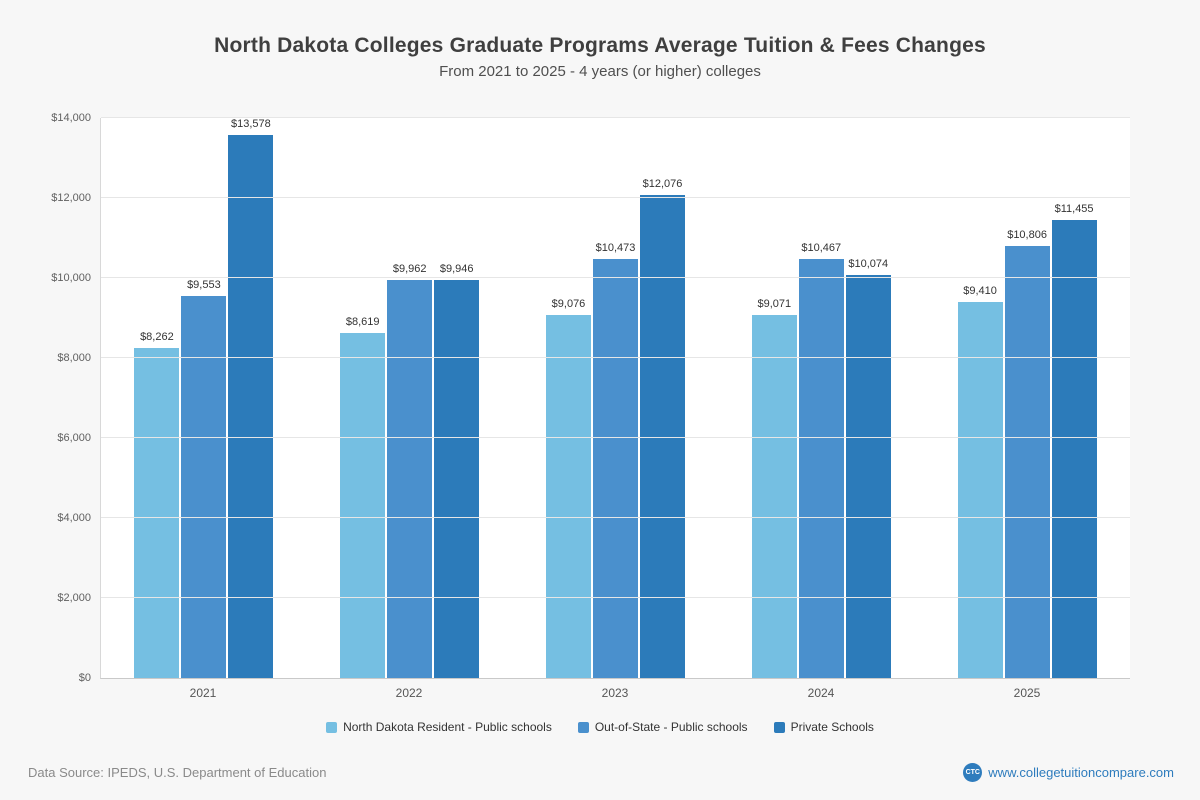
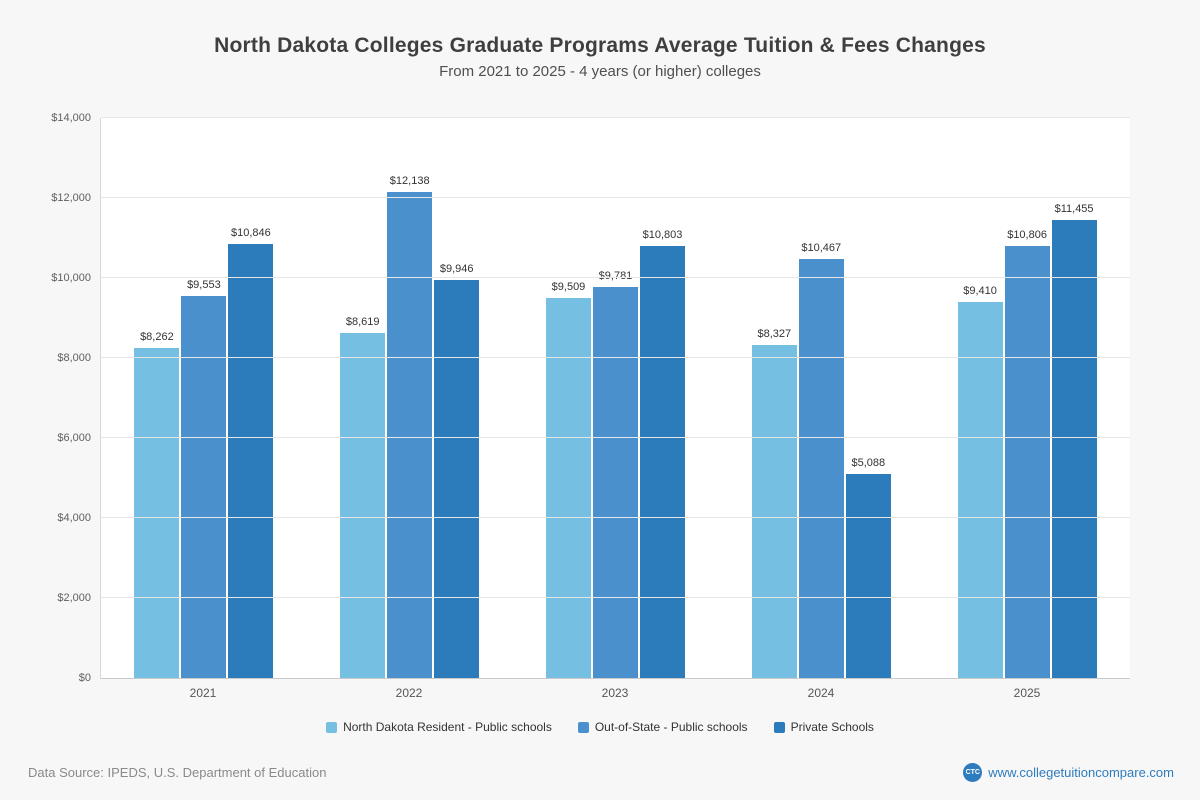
Private Schools/2021: $13,578 -> $10,846
Out-of-State - Public schools/2022: $9,962 -> $12,138
North Dakota Resident - Public schools/2023: $9,076 -> $9,509
Out-of-State - Public schools/2023: $10,473 -> $9,781
Private Schools/2023: $12,076 -> $10,803
North Dakota Resident - Public schools/2024: $9,071 -> $8,327
Private Schools/2024: $10,074 -> $5,088
